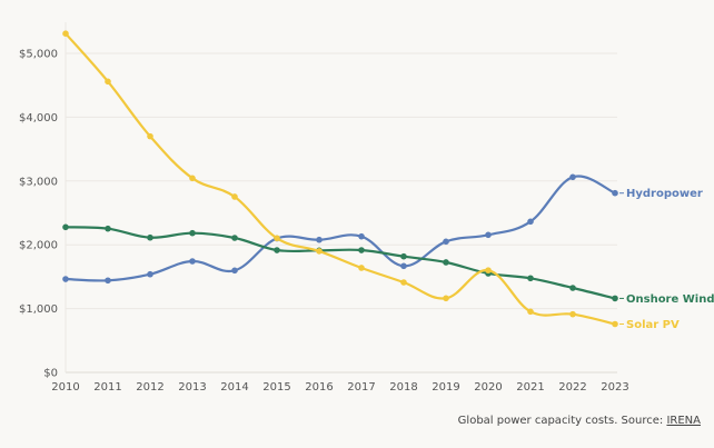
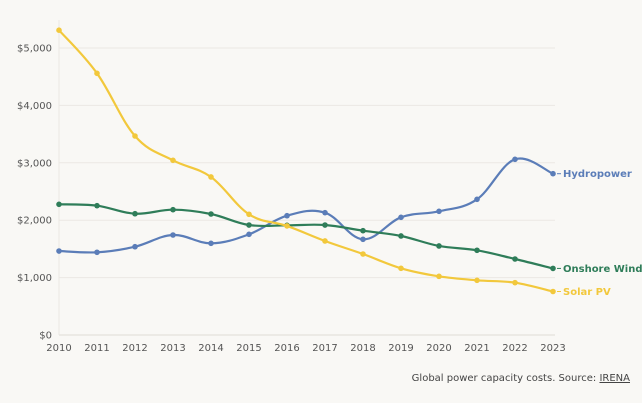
Solar PV/2012: $3700 -> $3500
Hydropower/2015: $2100 -> $1800
Solar PV/2020: $1600 -> $1000
